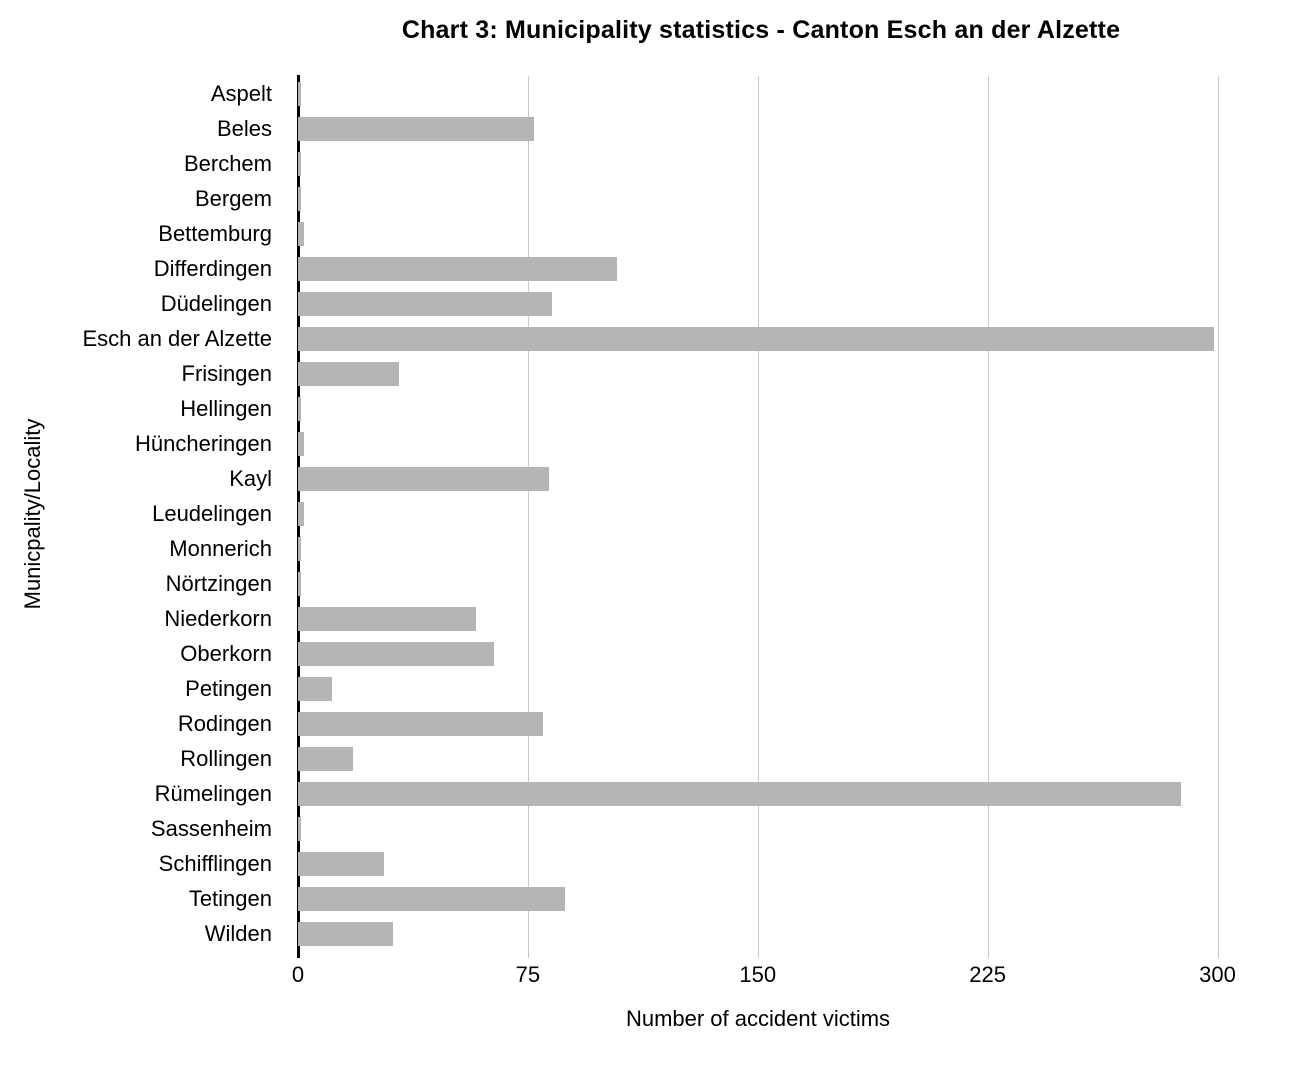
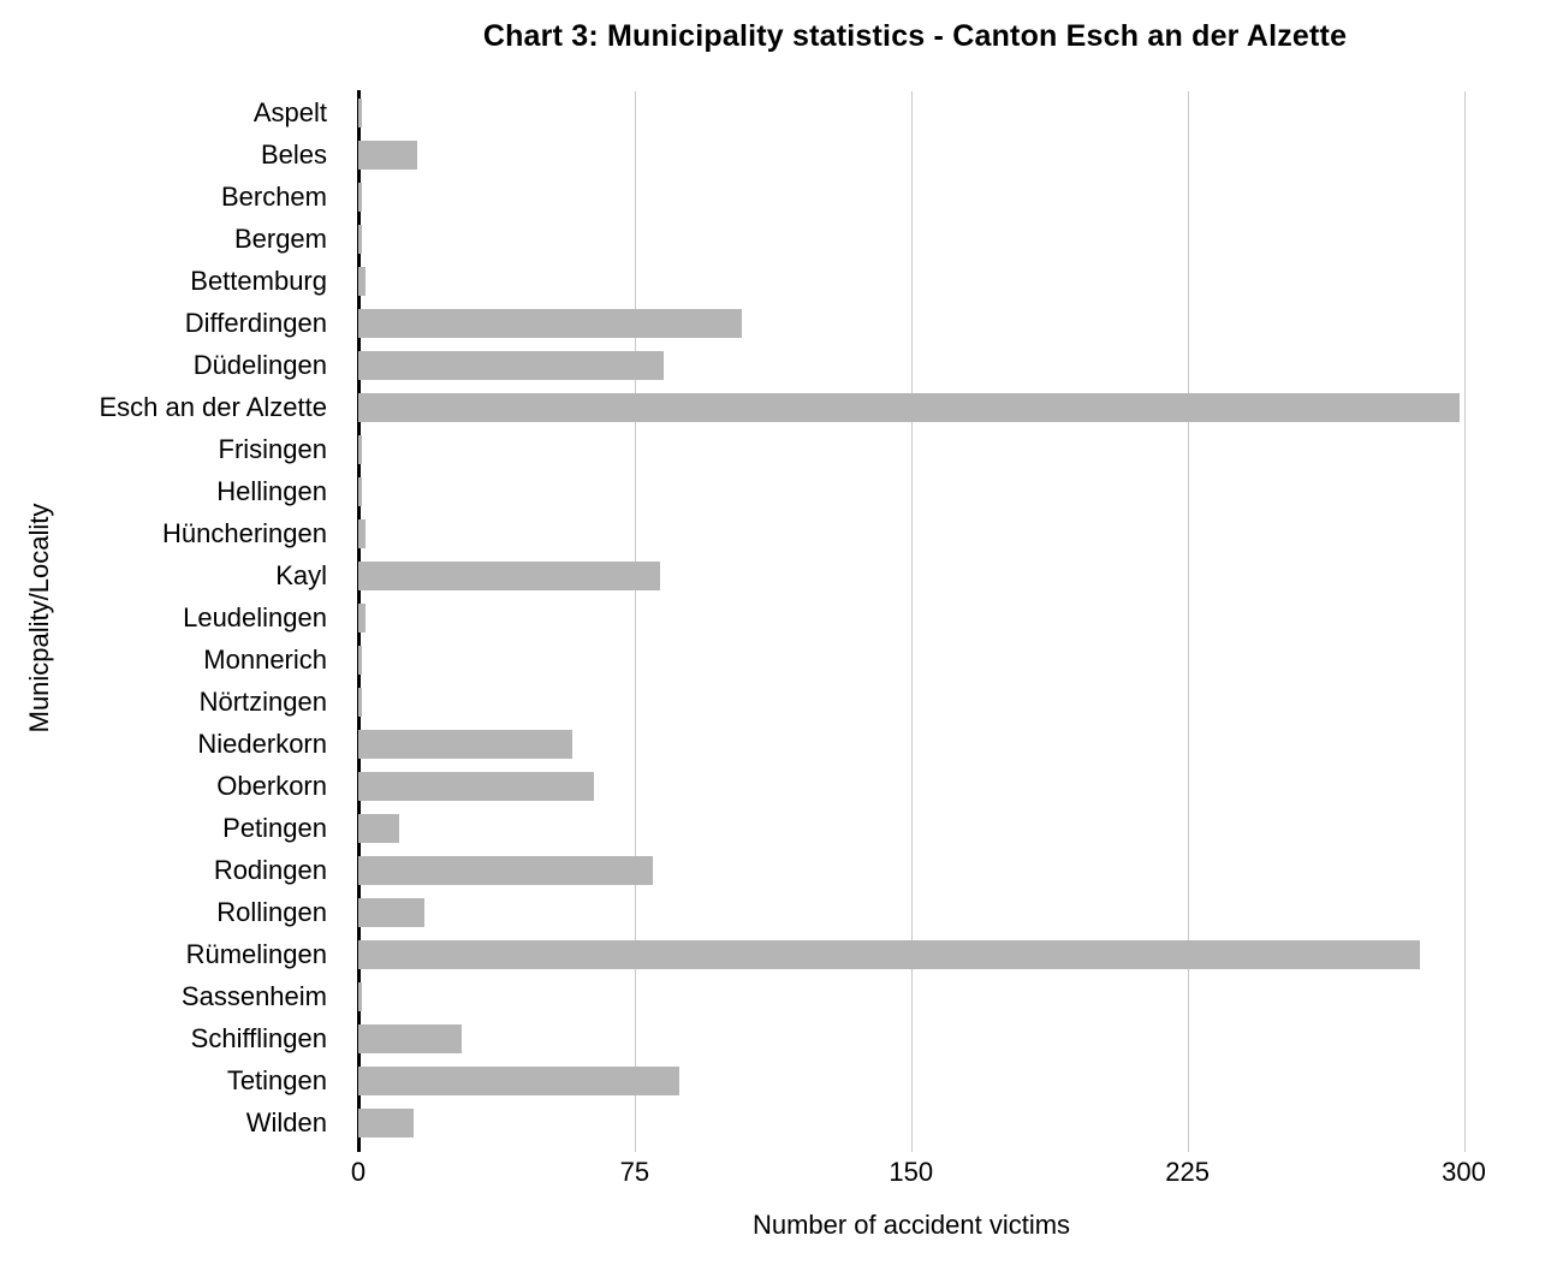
Beles: 77 -> 16
Frisingen: 33 -> 1
Wilden: 31 -> 15
